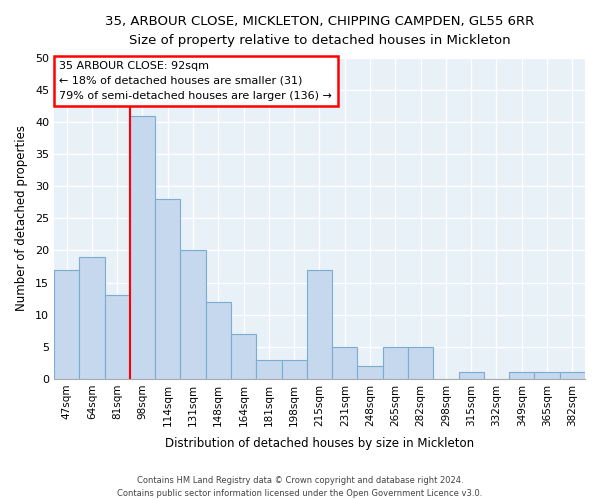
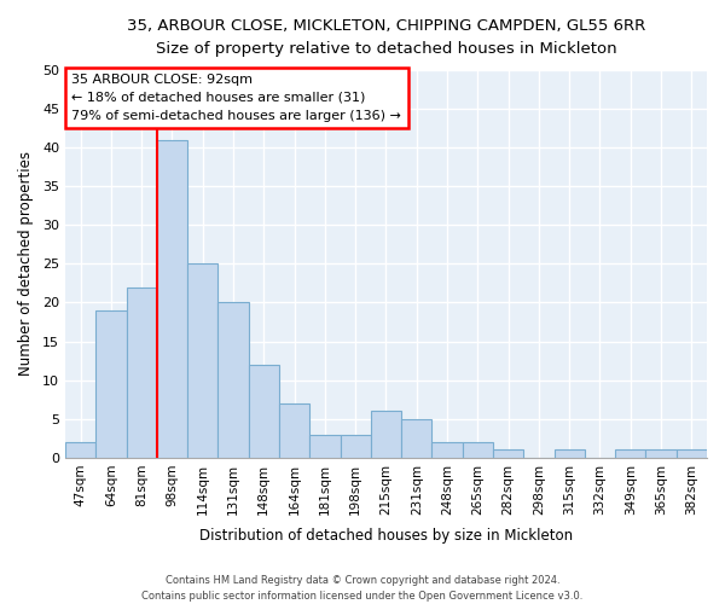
47sqm: 17 -> 2
81sqm: 13 -> 22
114sqm: 28 -> 25
215sqm: 17 -> 6
265sqm: 5 -> 2
282sqm: 5 -> 1
